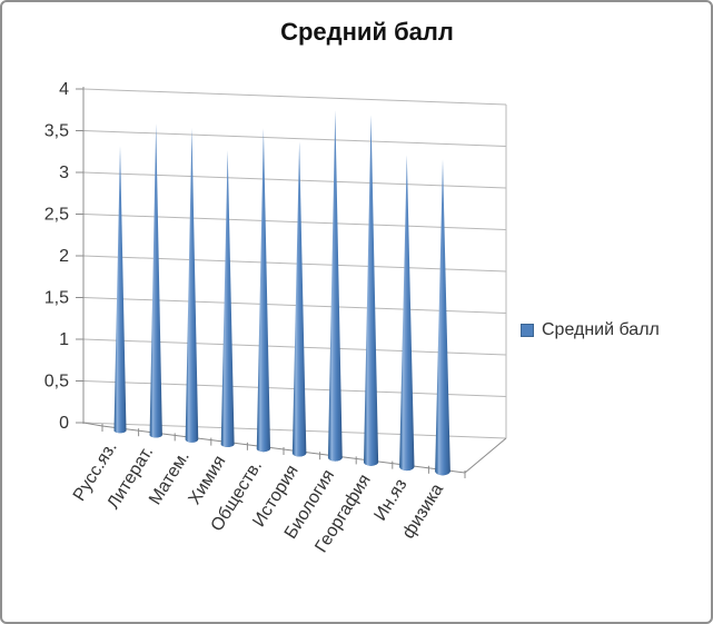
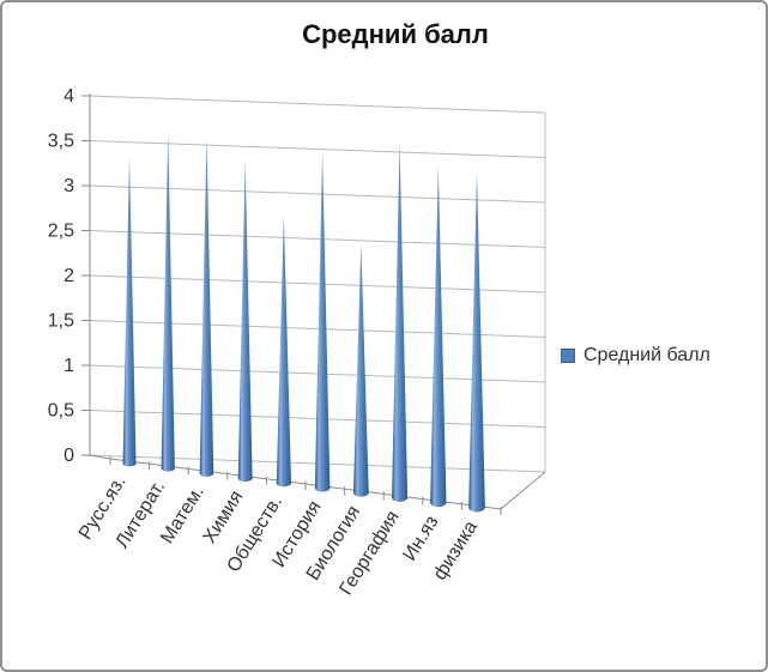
Обществ.: 3.6 -> 2.8
Биология: 3.9 -> 2.6
Георгафия: 3.9 -> 3.7
